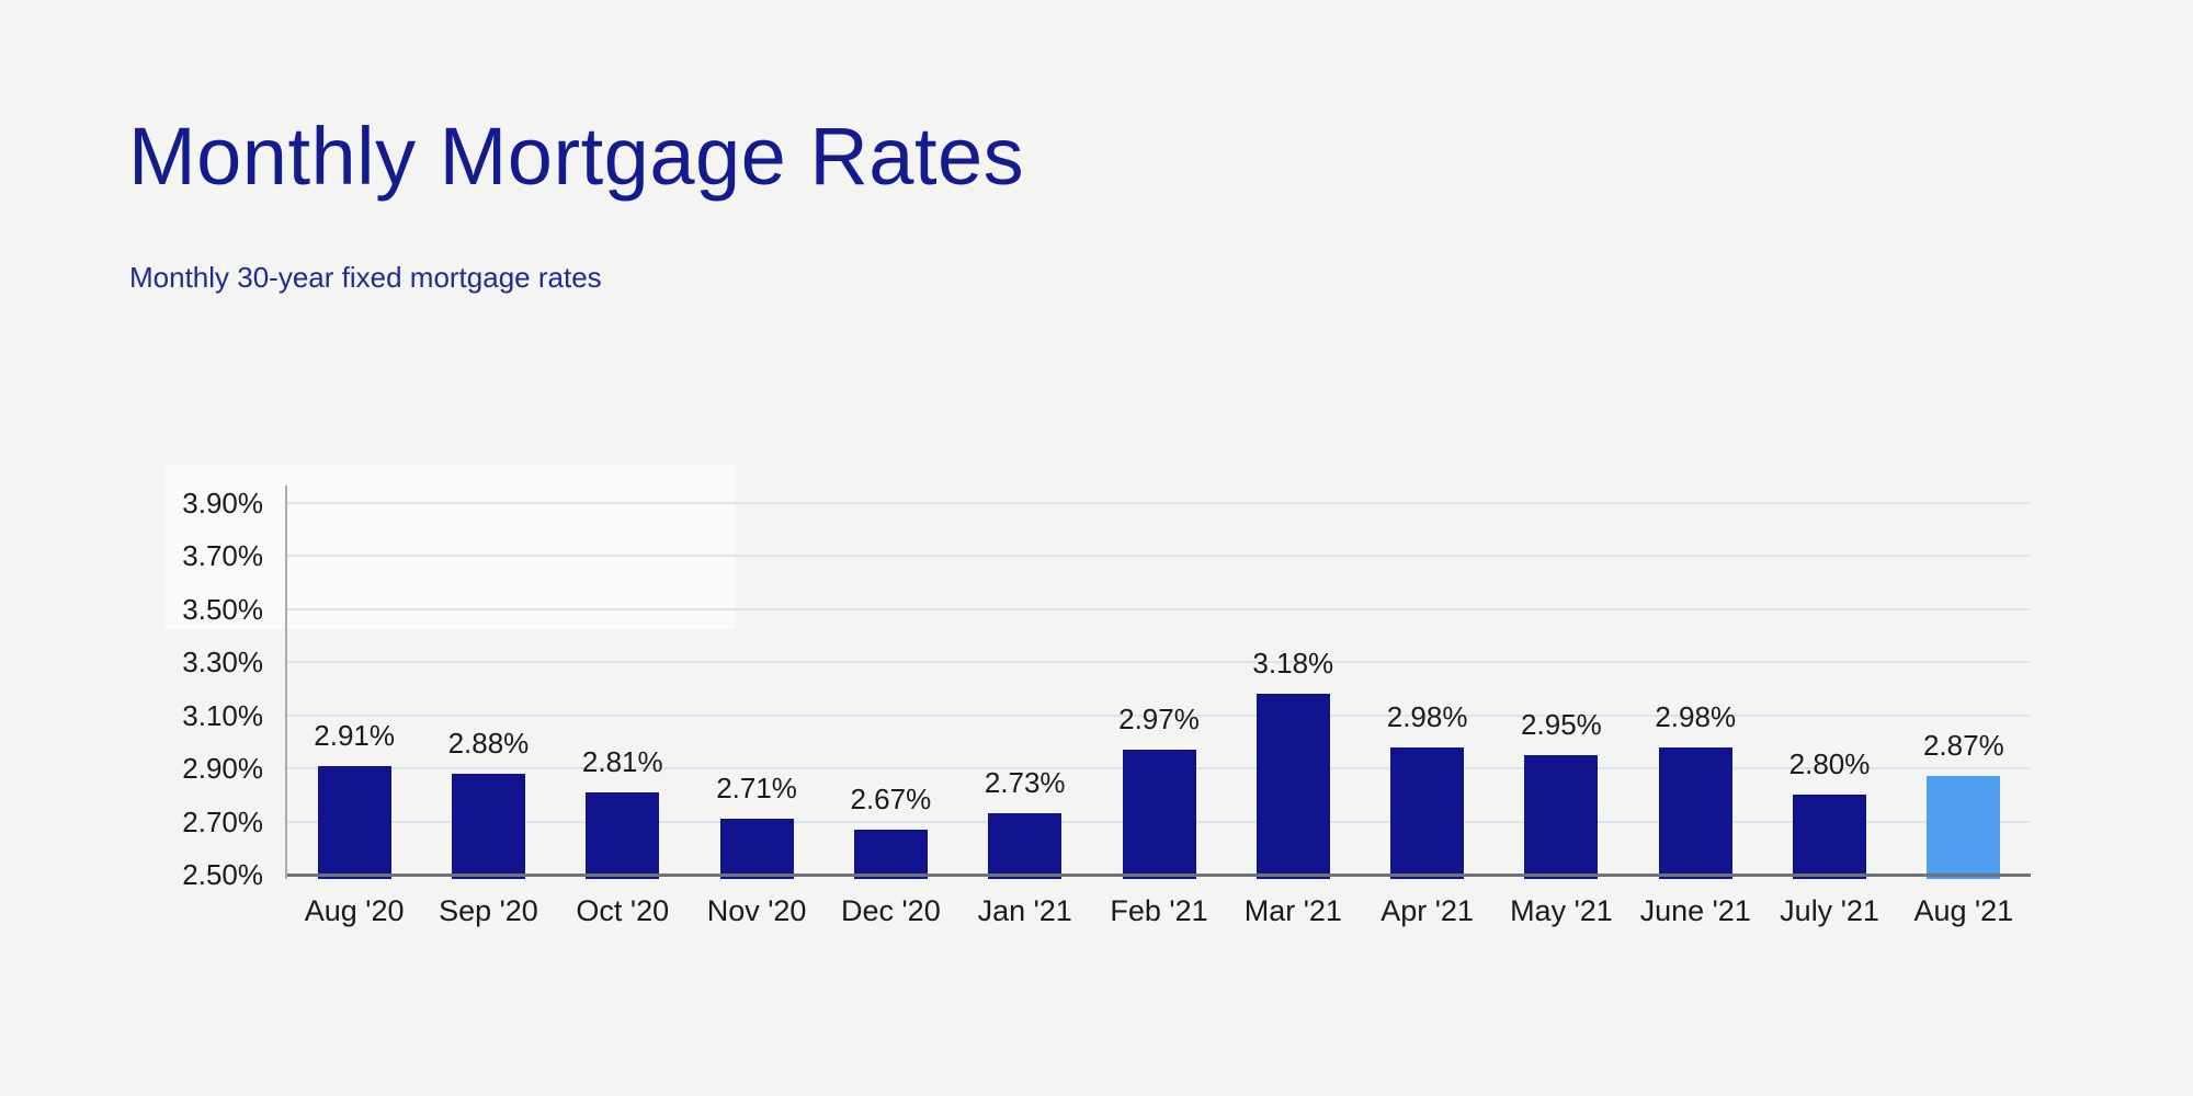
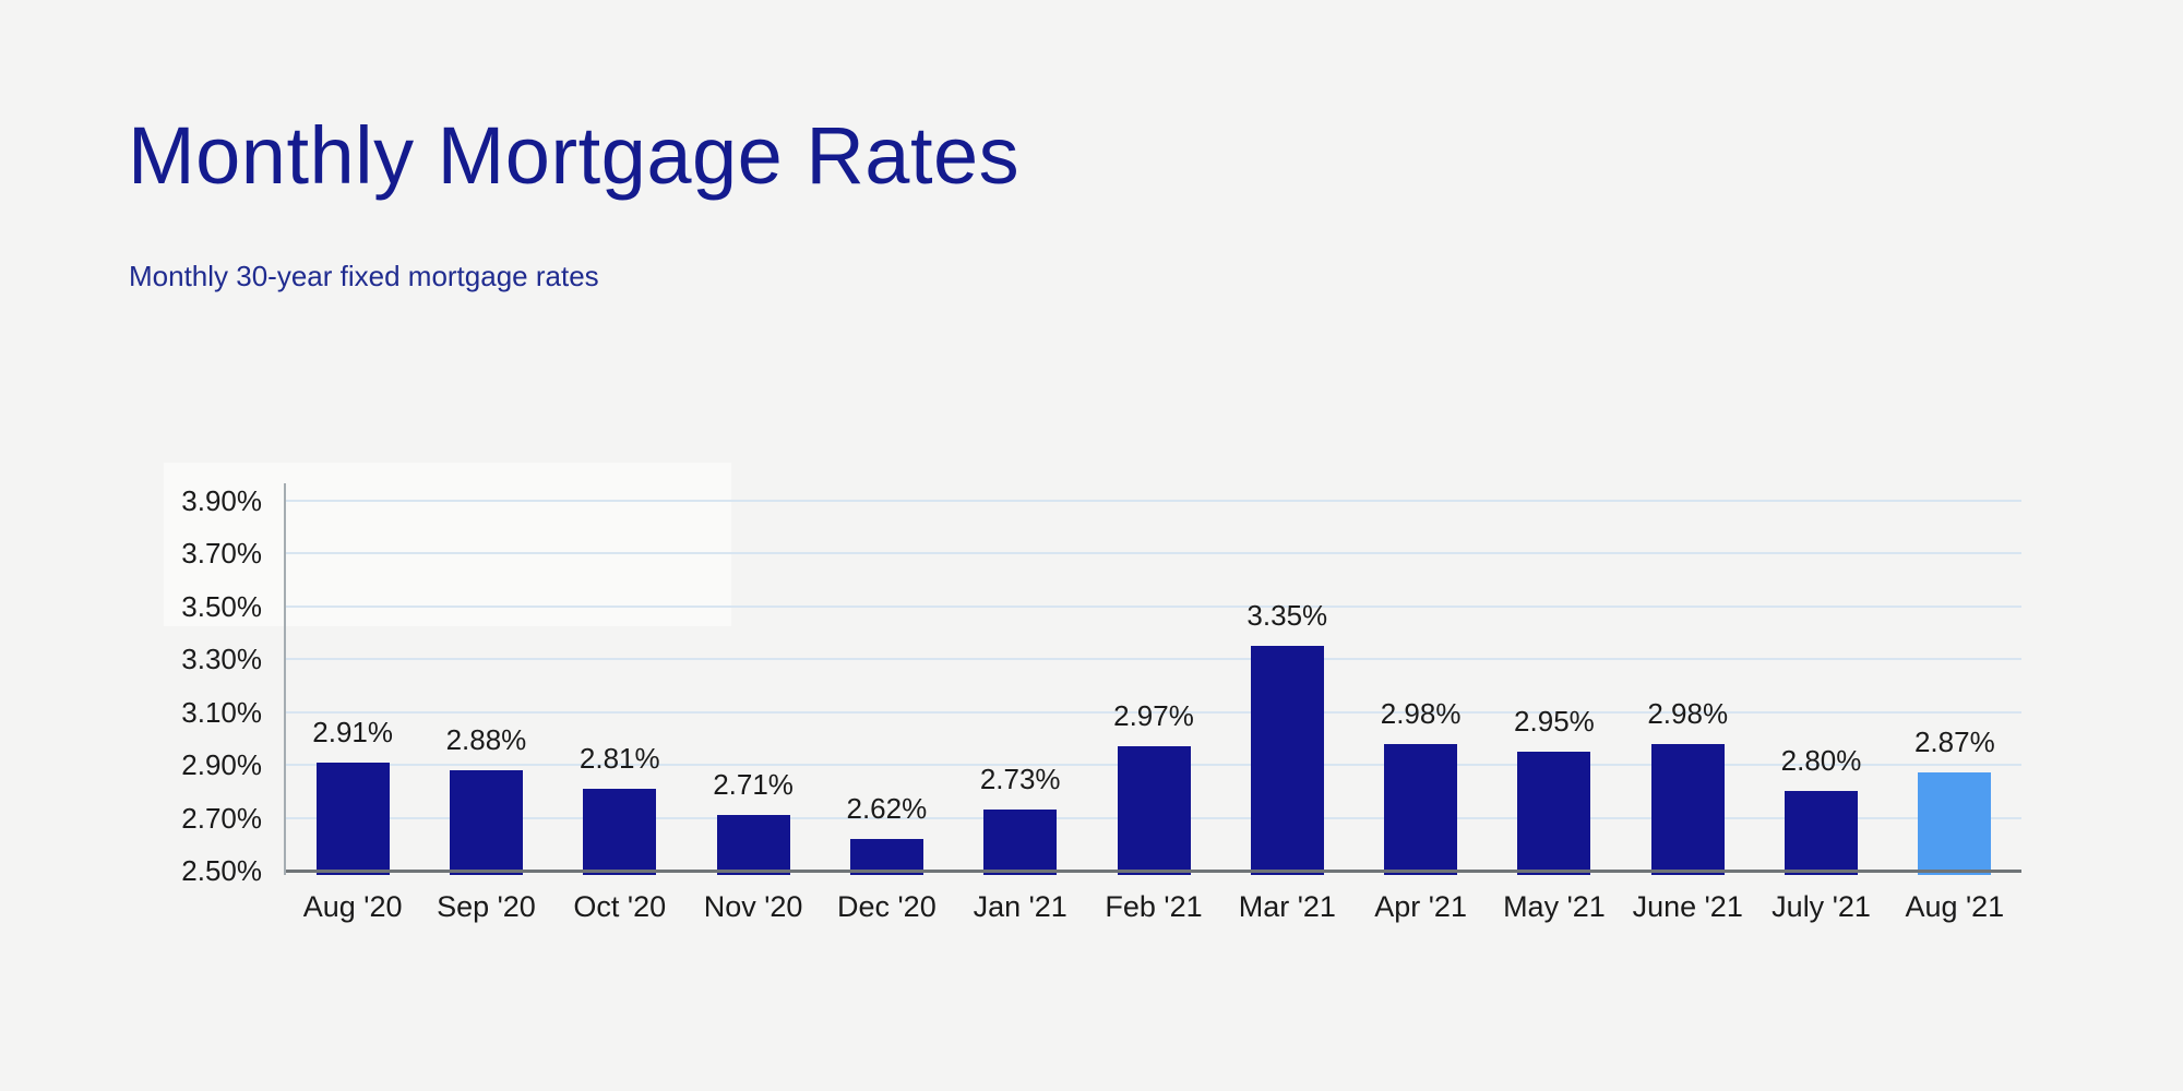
Dec '20: 2.67% -> 2.62%
Mar '21: 3.18% -> 3.35%
